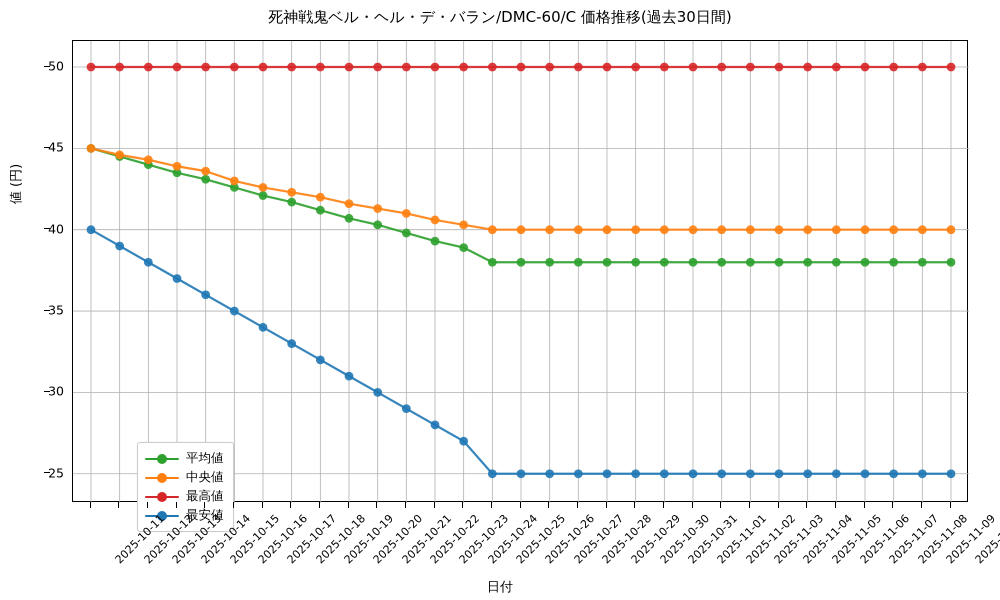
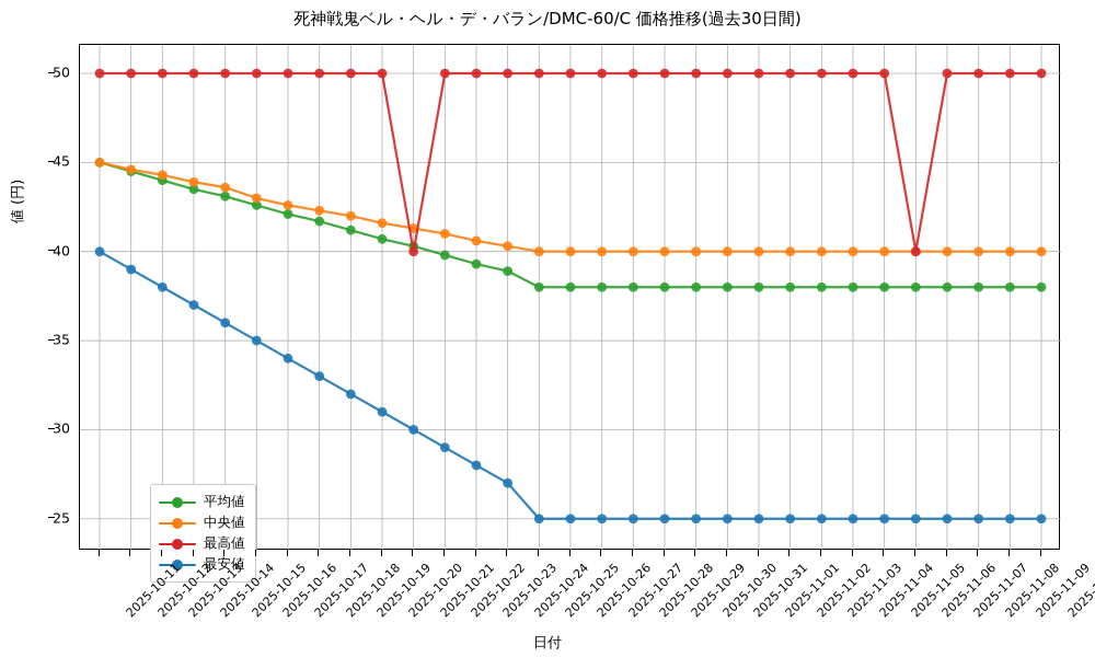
最高値/2025-10-21: 50 -> 40
最高値/2025-11-06: 50 -> 40
